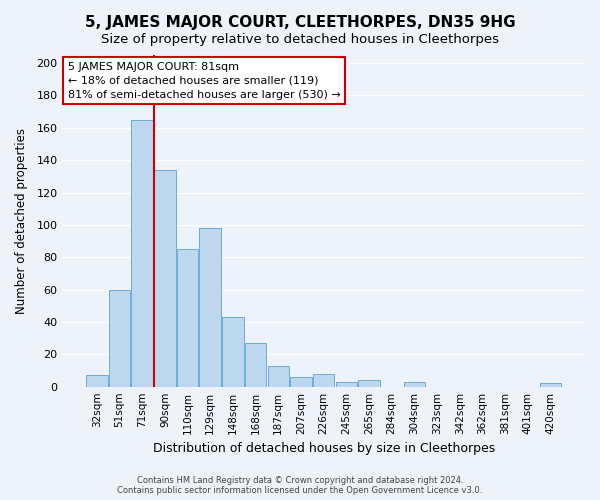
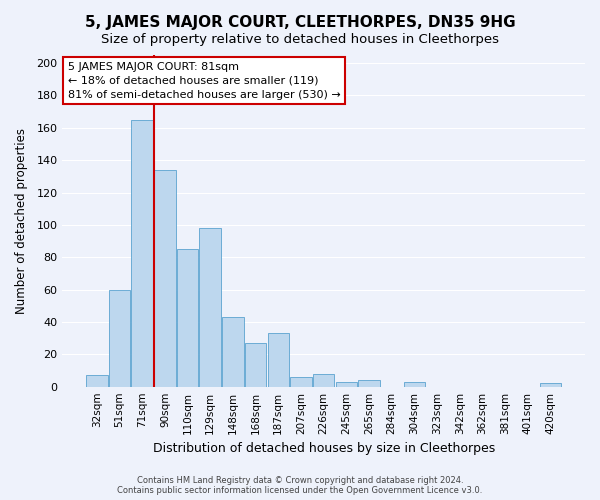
187sqm: 13 -> 33
